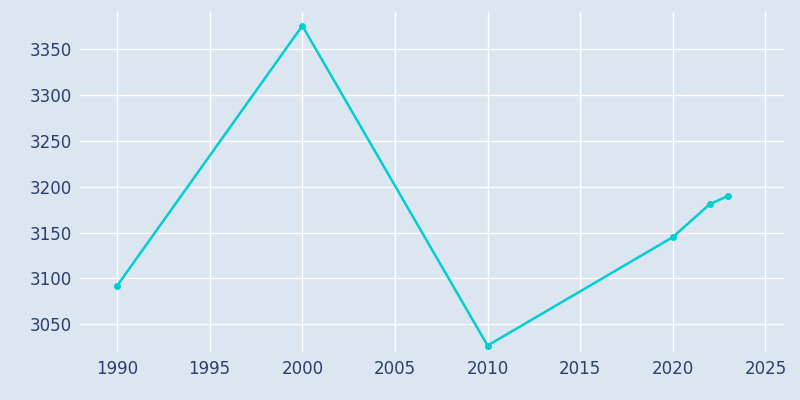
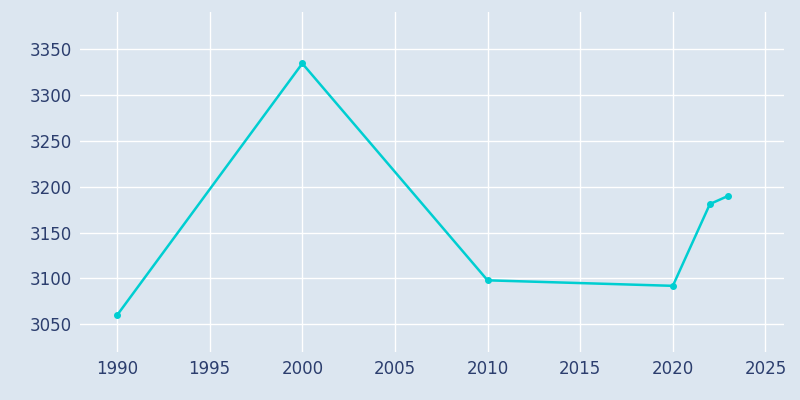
1990: 3092 -> 3060
2000: 3375 -> 3334
2010: 3027 -> 3098
2020: 3145 -> 3092
